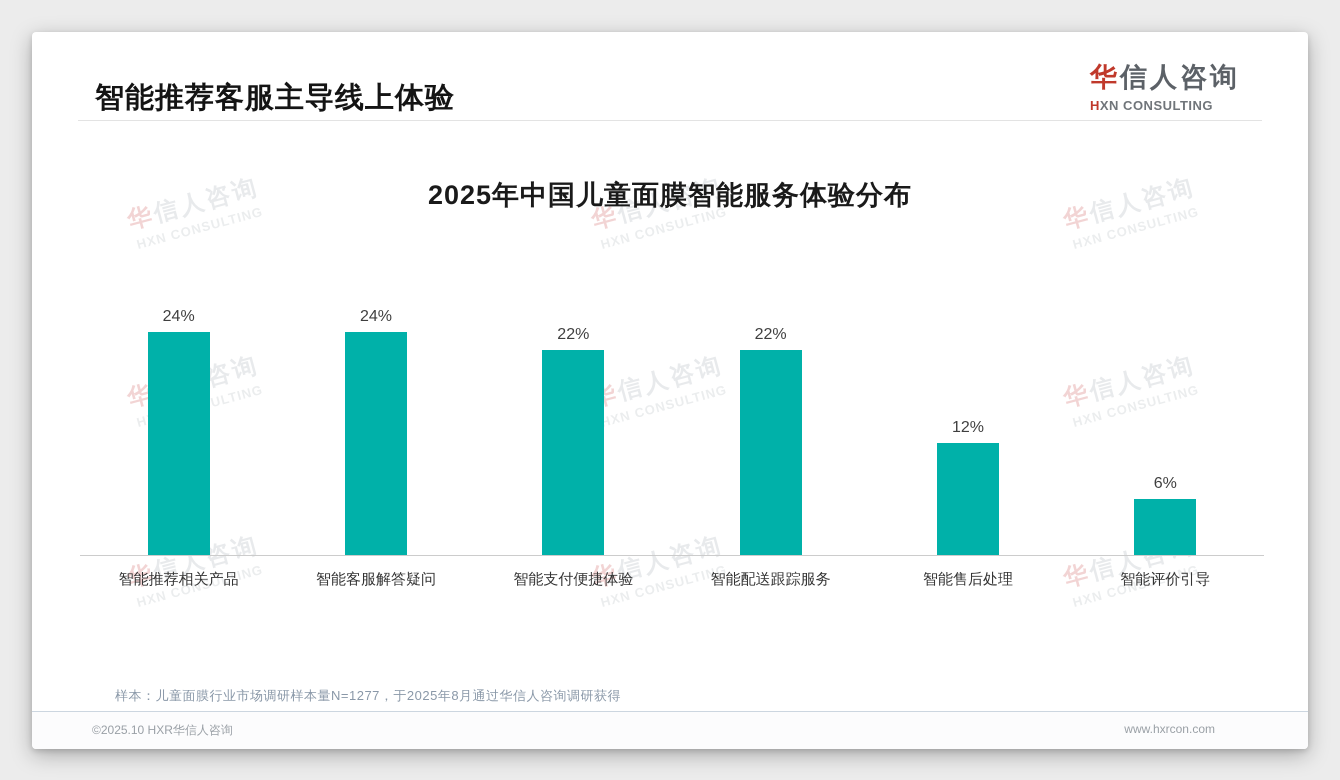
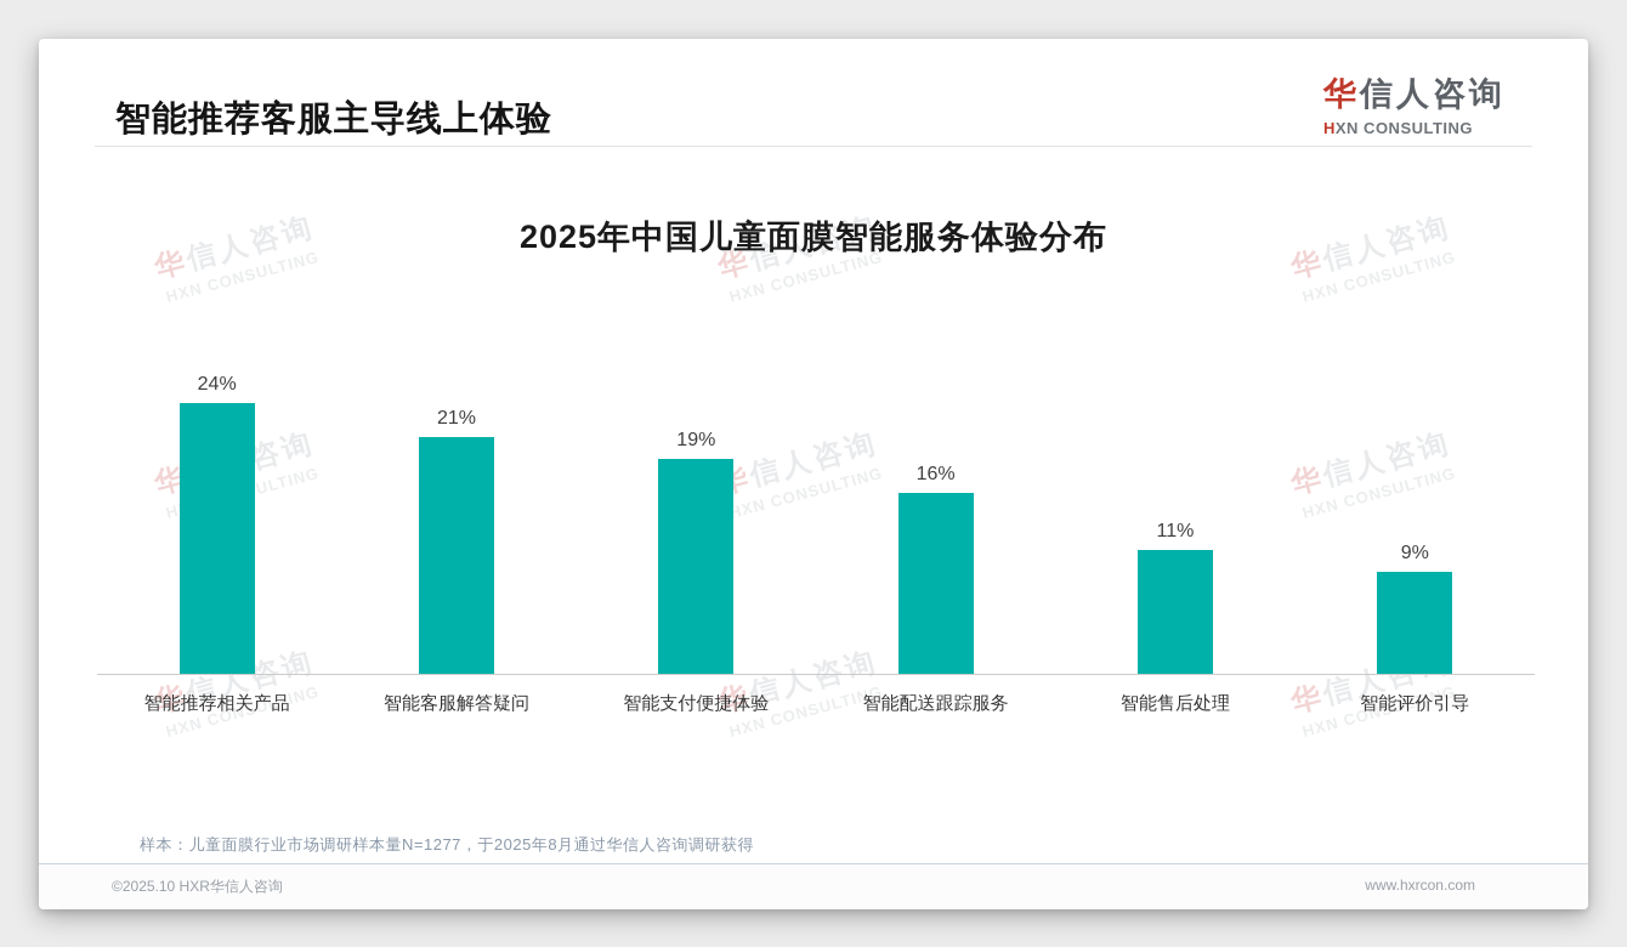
智能客服解答疑问: 24% -> 21%
智能支付便捷体验: 22% -> 19%
智能配送跟踪服务: 22% -> 16%
智能售后处理: 12% -> 11%
智能评价引导: 6% -> 9%
